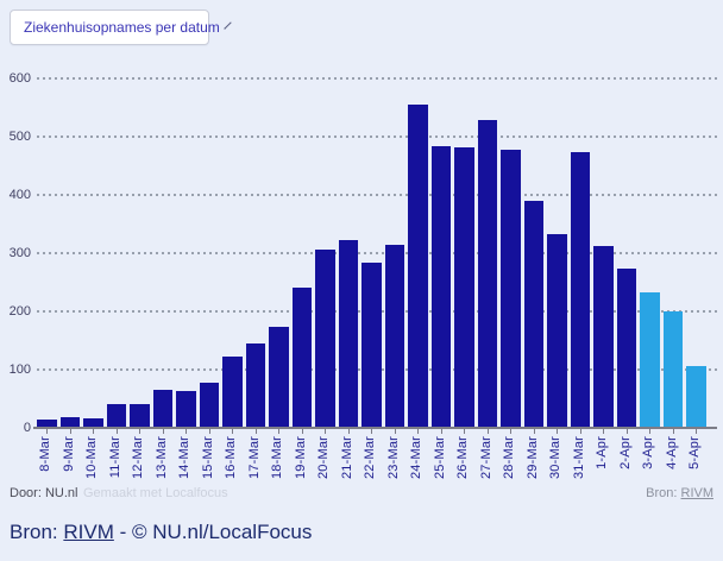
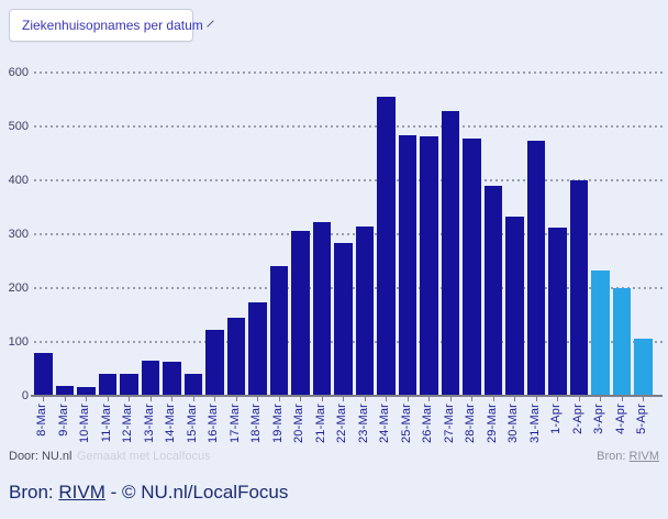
8-Mar: 20 -> 80
15-Mar: 80 -> 40
2-Apr: 270 -> 400
